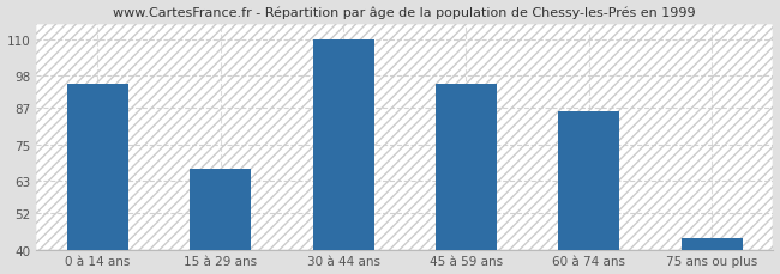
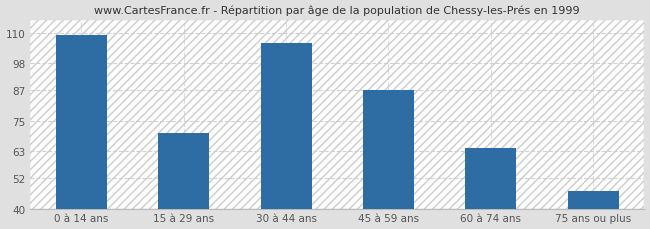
0 à 14 ans: 95 -> 109
15 à 29 ans: 67 -> 70
30 à 44 ans: 110 -> 106
45 à 59 ans: 95 -> 87
60 à 74 ans: 86 -> 64
75 ans ou plus: 44 -> 47
